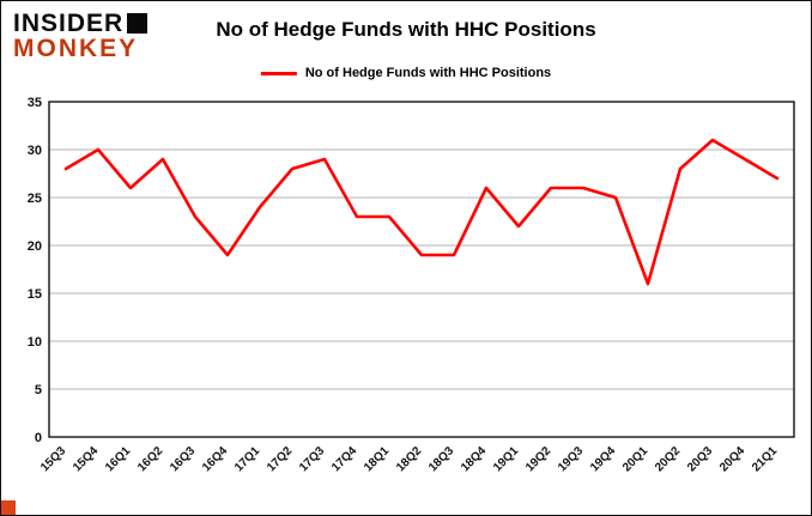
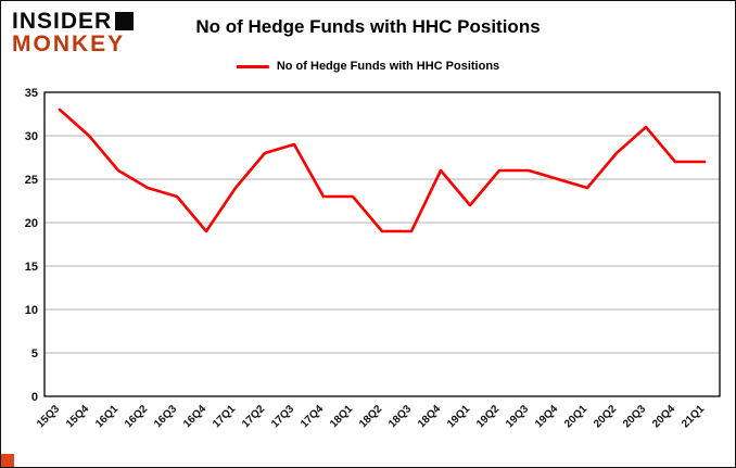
15Q3: 28 -> 33
16Q2: 29 -> 24
20Q1: 16 -> 24
20Q4: 29 -> 27
